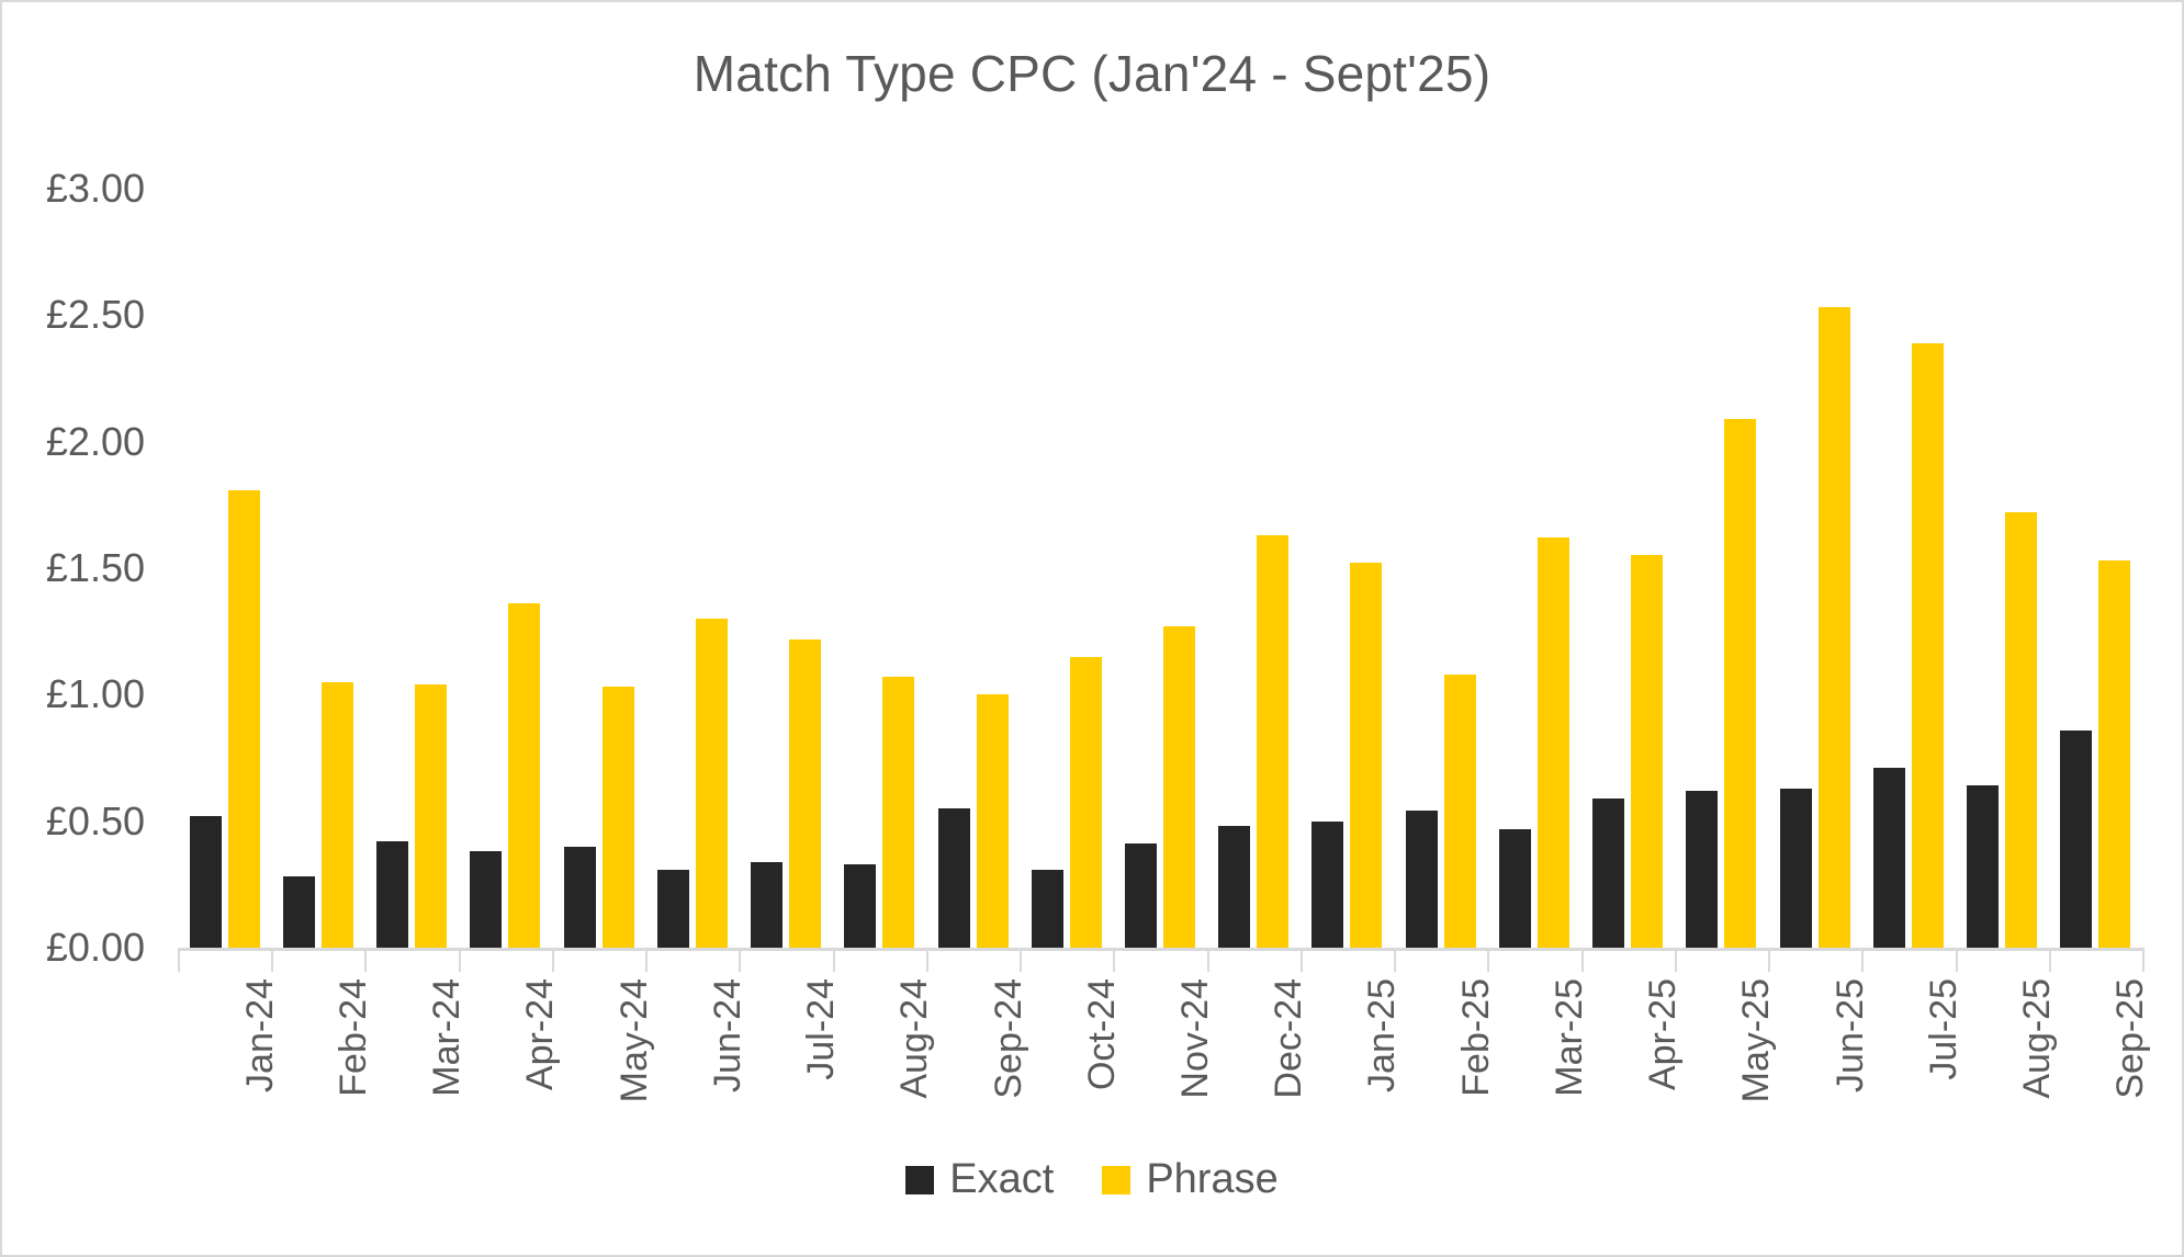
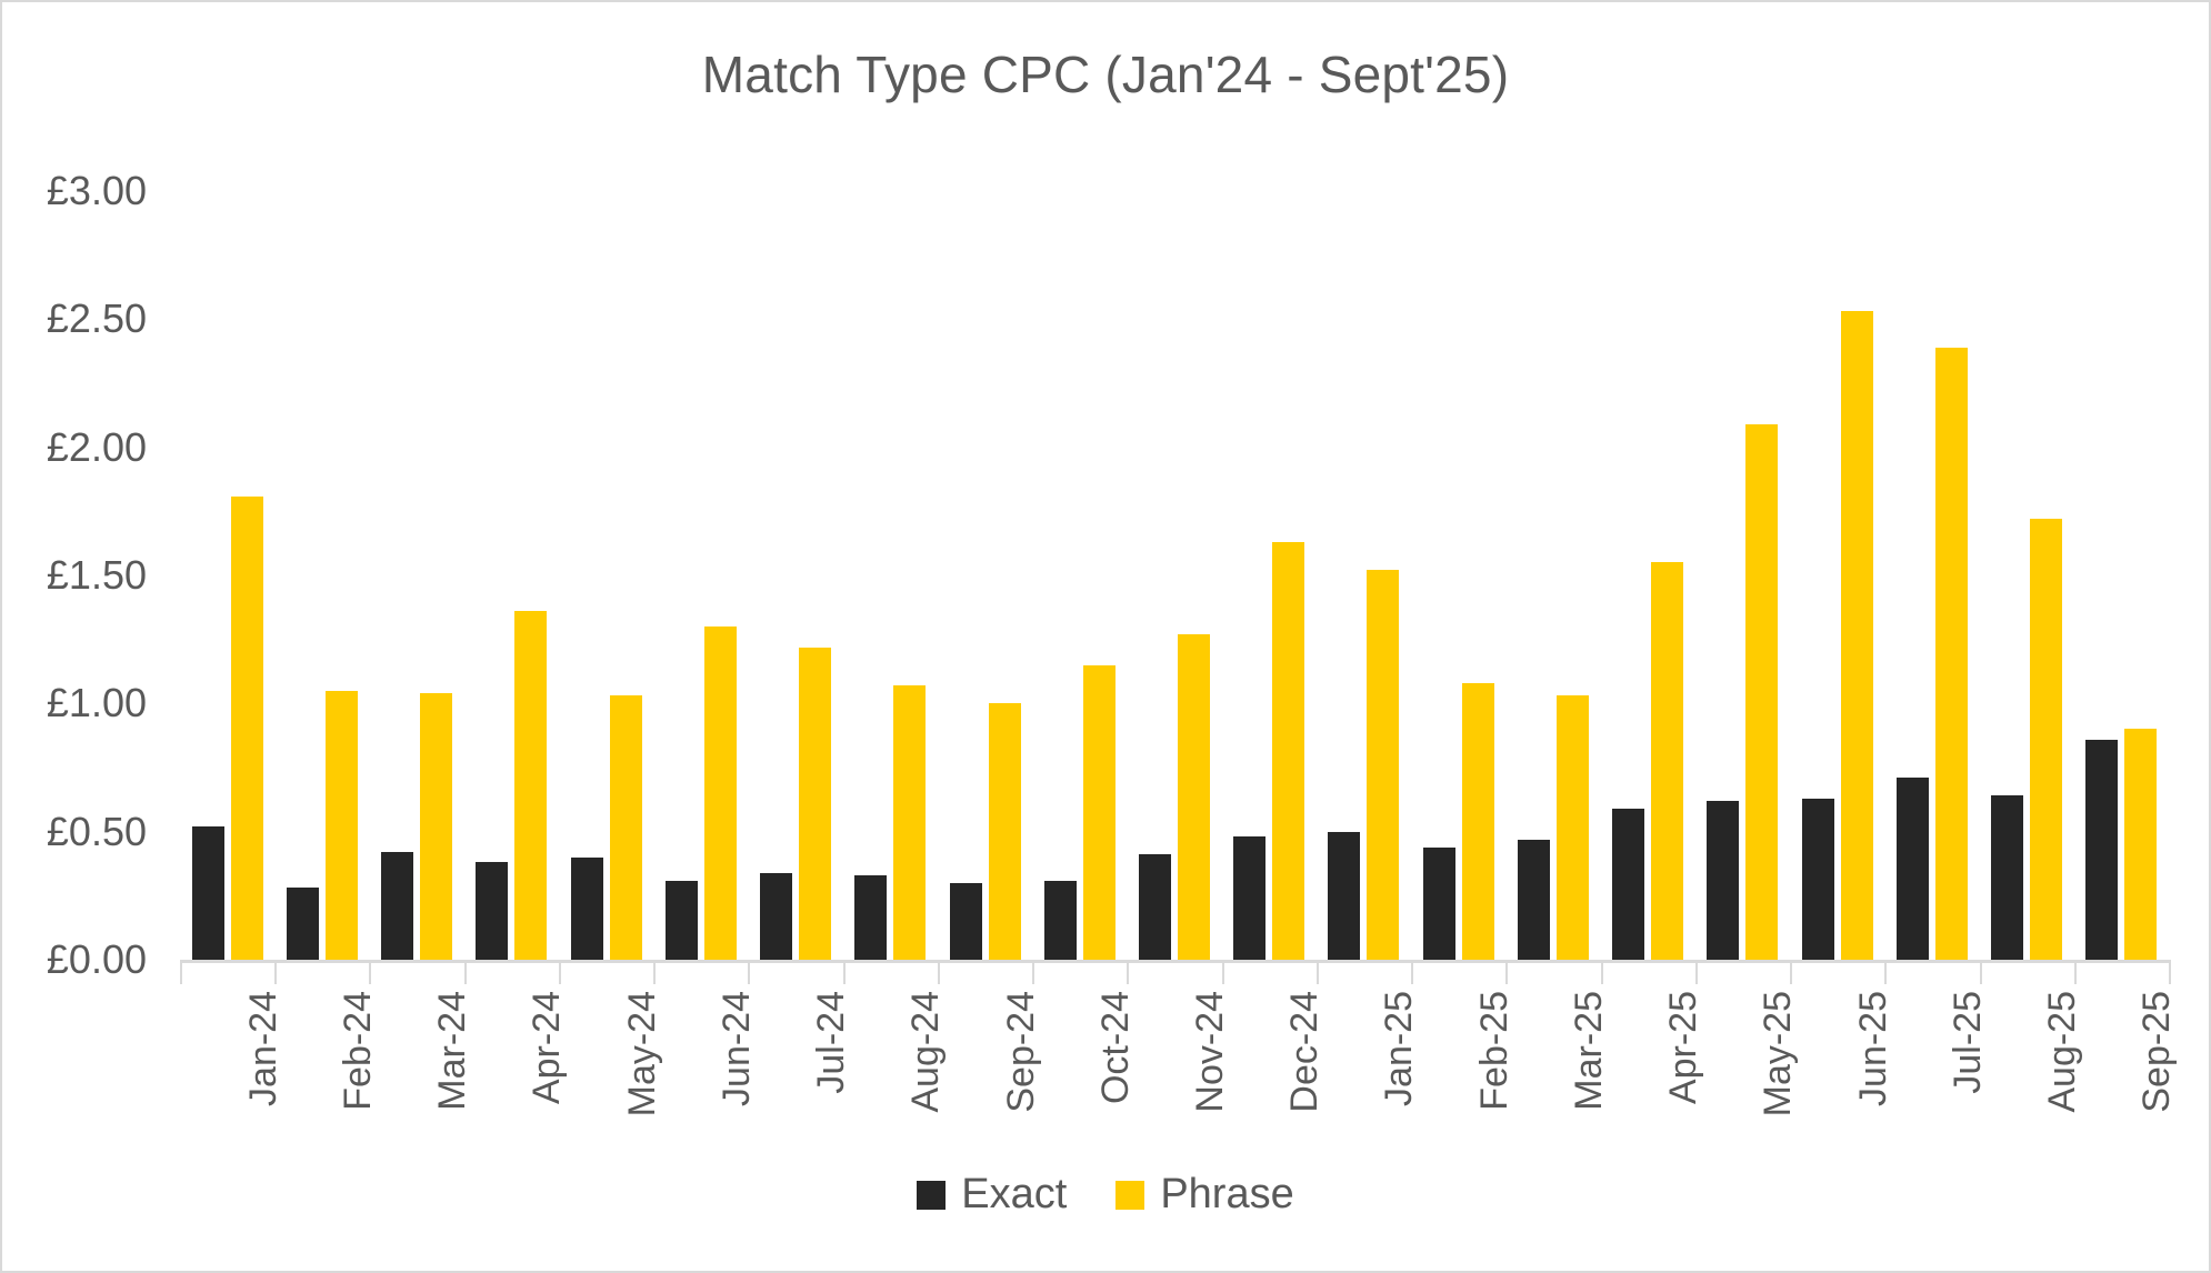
Exact/Sep-24: £0.55 -> £0.30
Exact/Feb-25: £0.54 -> £0.44
Phrase/Mar-25: £1.62 -> £1.03
Phrase/Sep-25: £1.53 -> £0.90
